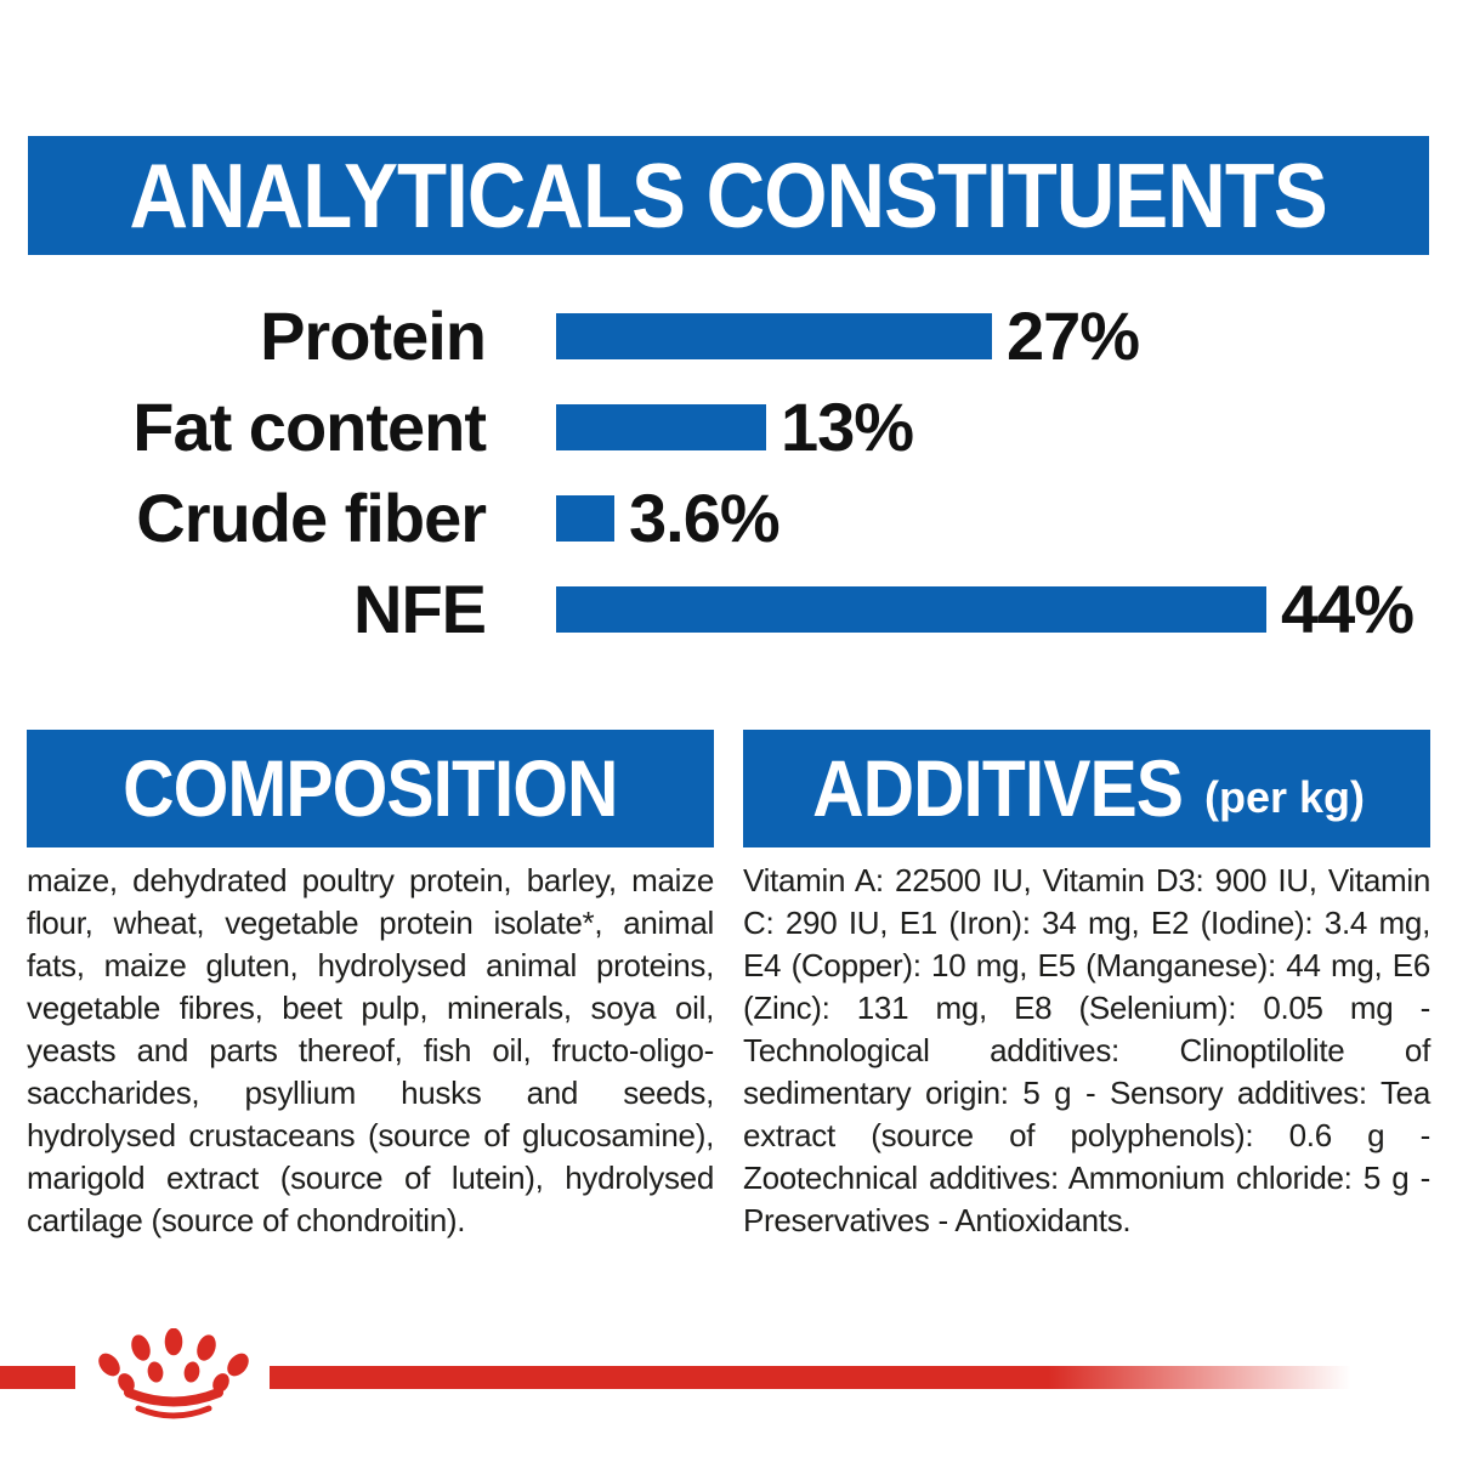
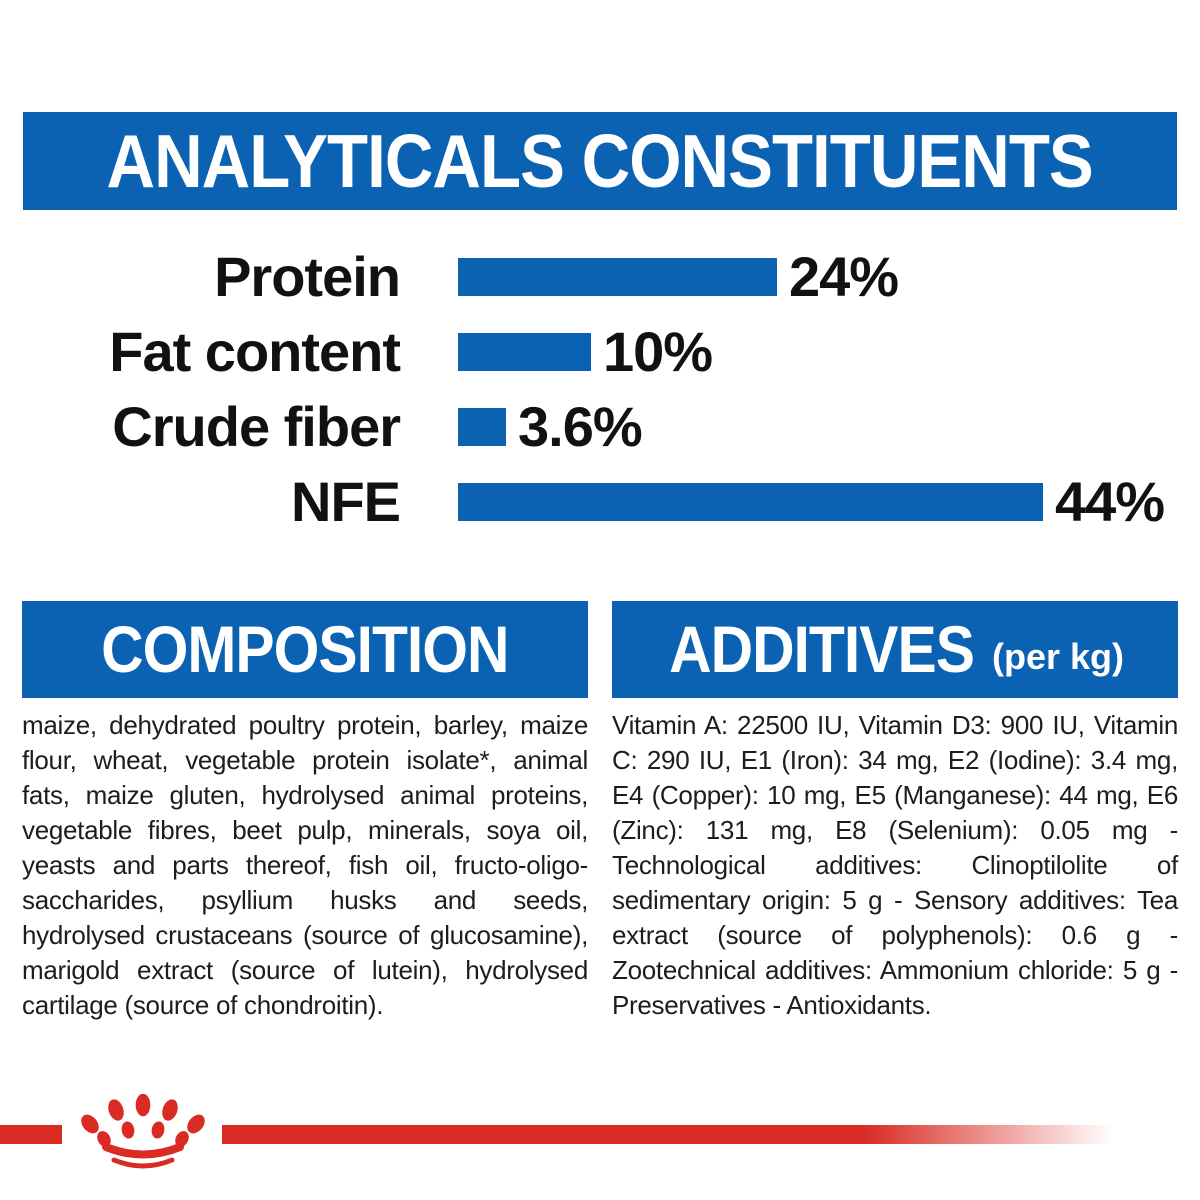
Protein: 27% -> 24%
Fat content: 13% -> 10%
